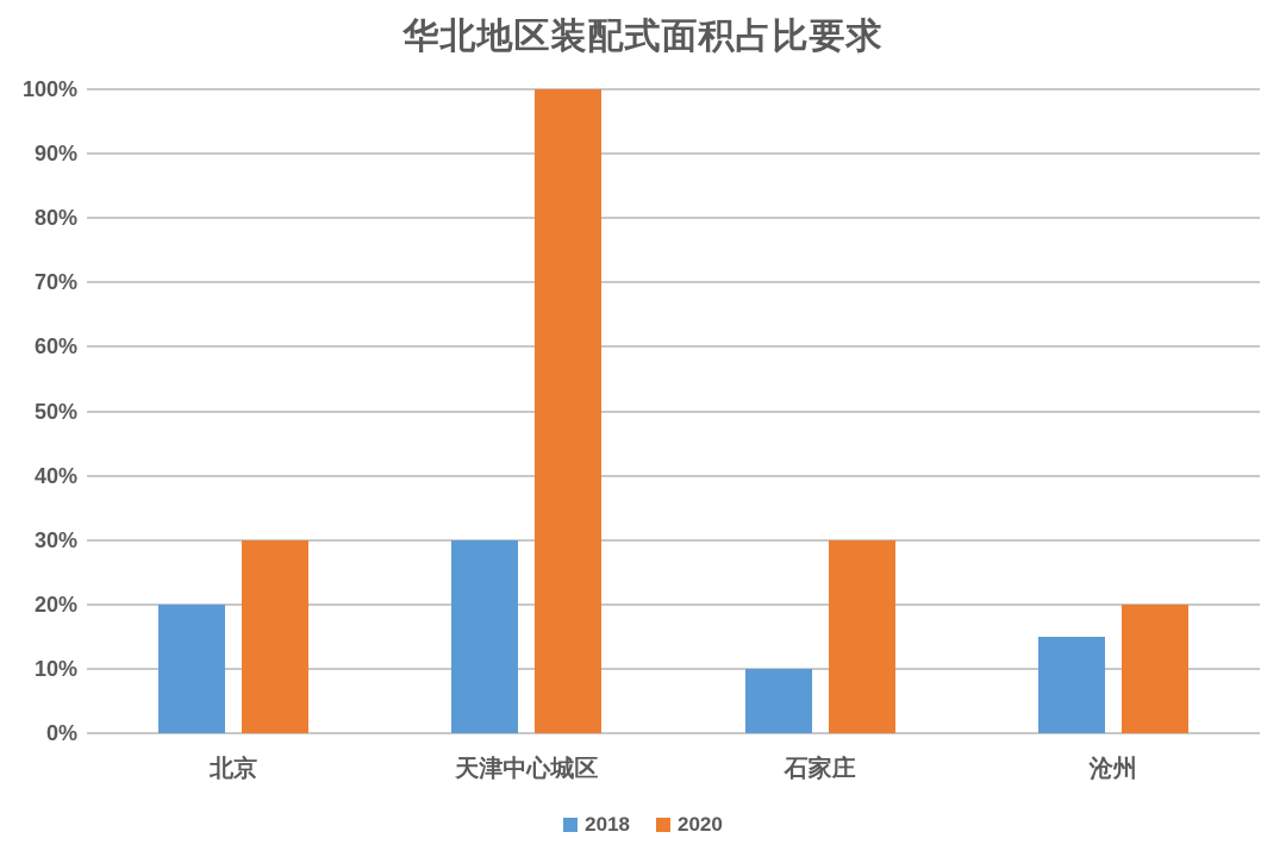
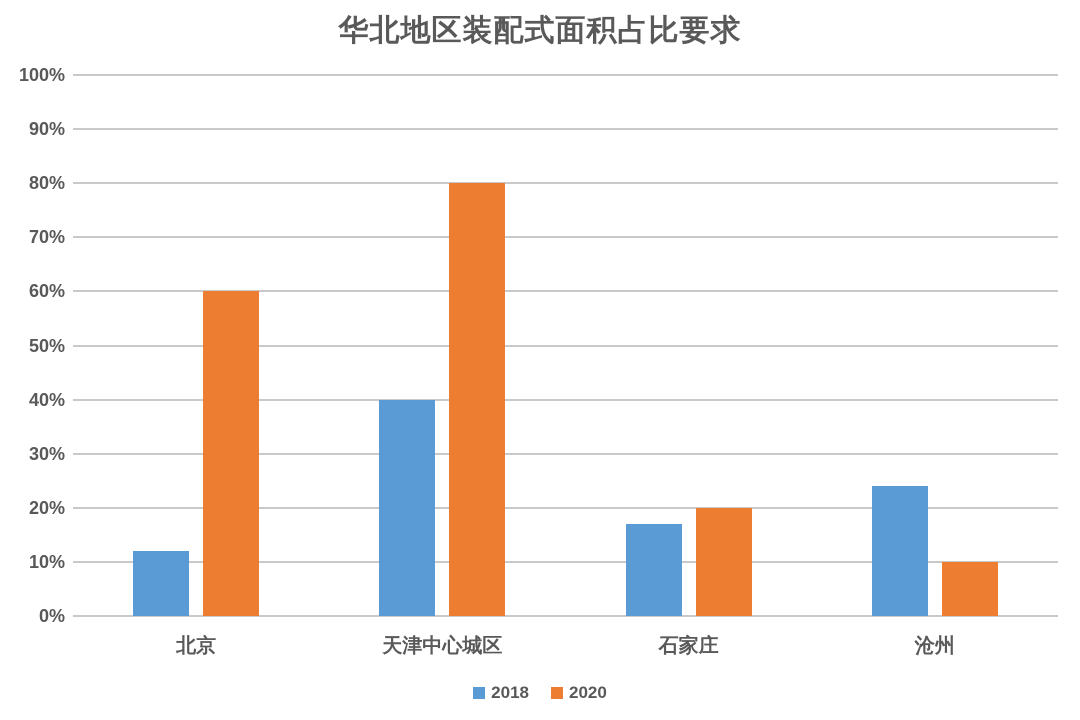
2018/北京: 20% -> 12%
2020/北京: 30% -> 60%
2018/天津中心城区: 30% -> 40%
2020/天津中心城区: 100% -> 80%
2018/石家庄: 10% -> 17%
2020/石家庄: 30% -> 20%
2018/沧州: 15% -> 24%
2020/沧州: 20% -> 10%
